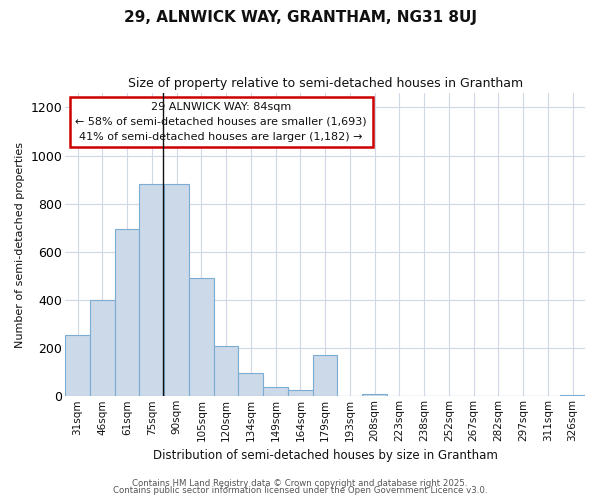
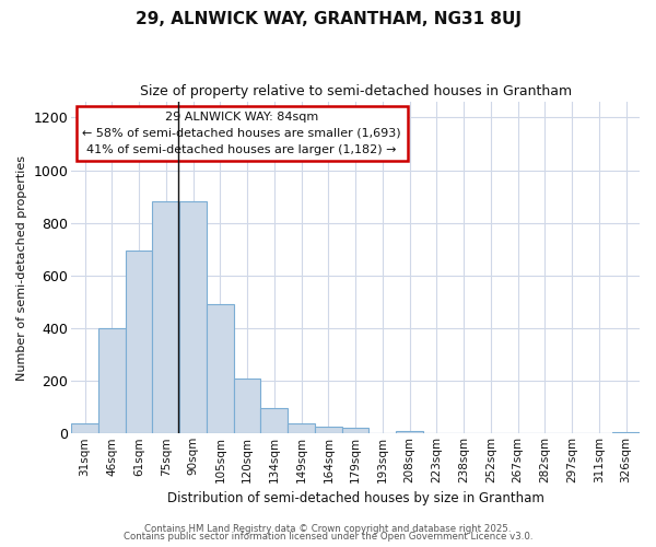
31sqm: 255 -> 40
179sqm: 170 -> 20
